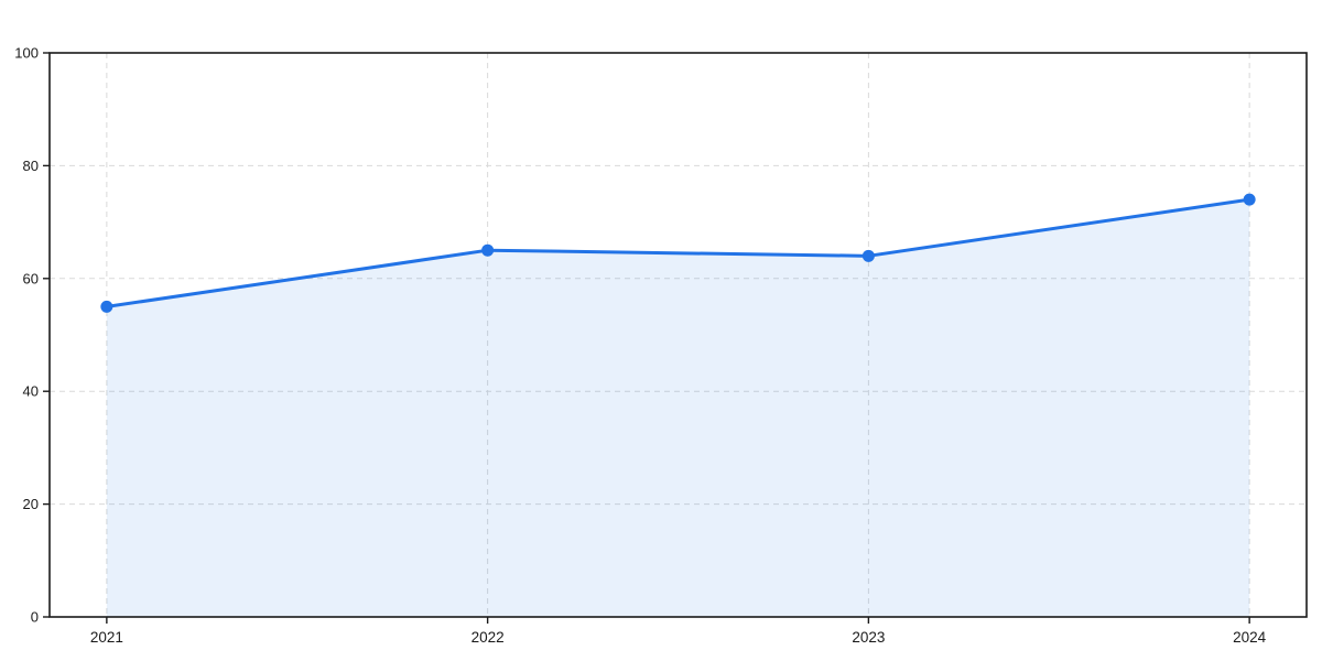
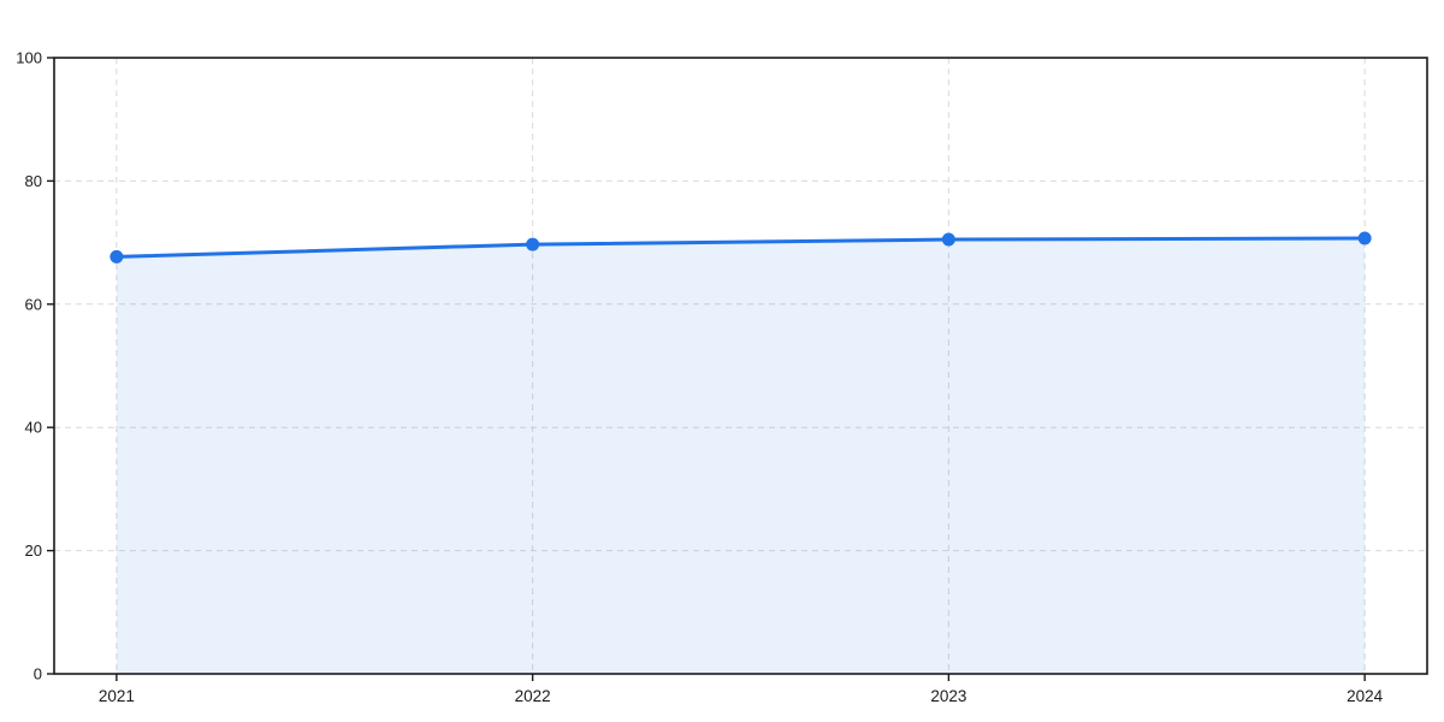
2021: 55 -> 68
2022: 65 -> 70
2023: 64 -> 70
2024: 74 -> 71
